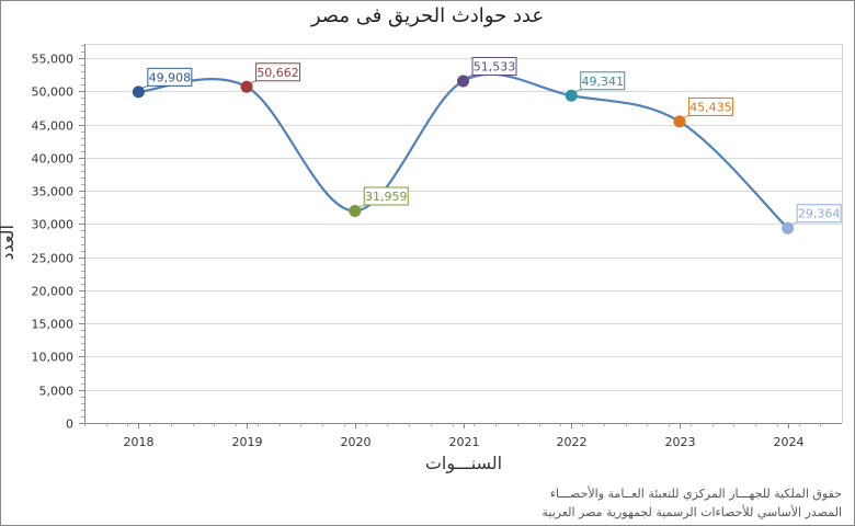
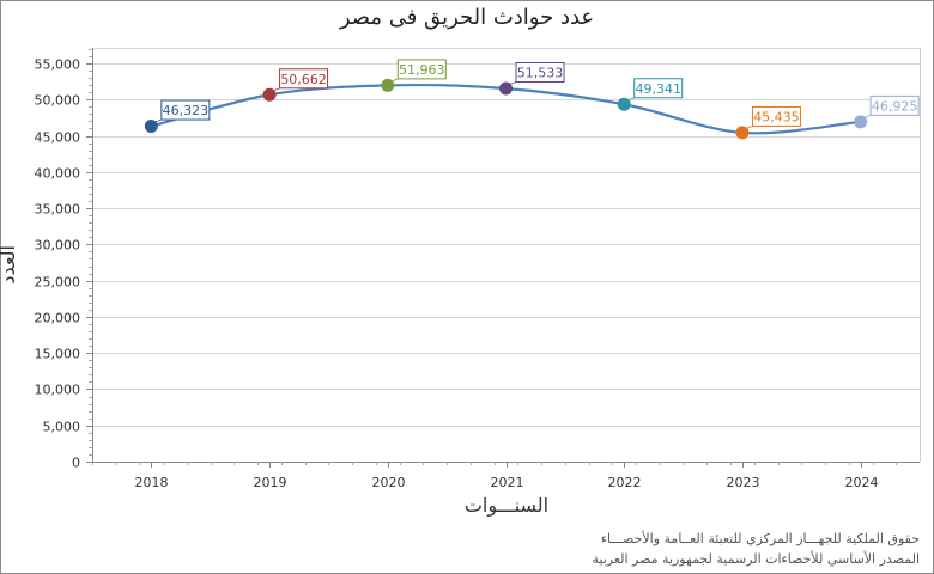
2018: 49,908 -> 46,323
2020: 31,959 -> 51,963
2024: 29,364 -> 46,925
